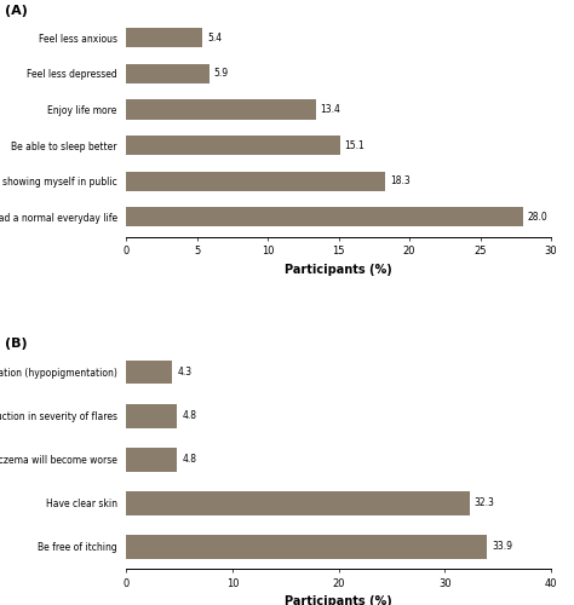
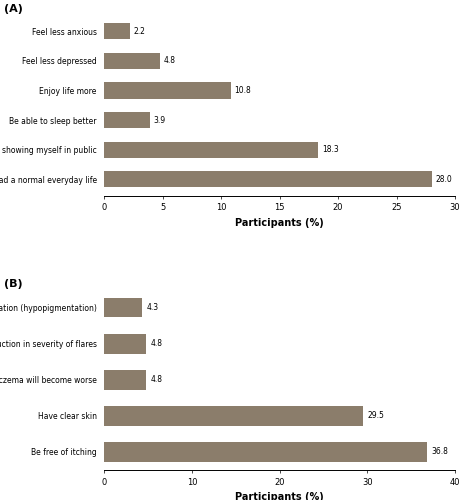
Feel less anxious: 5.4 -> 2.2
Feel less depressed: 5.9 -> 4.8
Enjoy life more: 13.4 -> 10.8
Be able to sleep better: 15.1 -> 3.9
Have clear skin: 32.3 -> 29.5
Be free of itching: 33.9 -> 36.8
